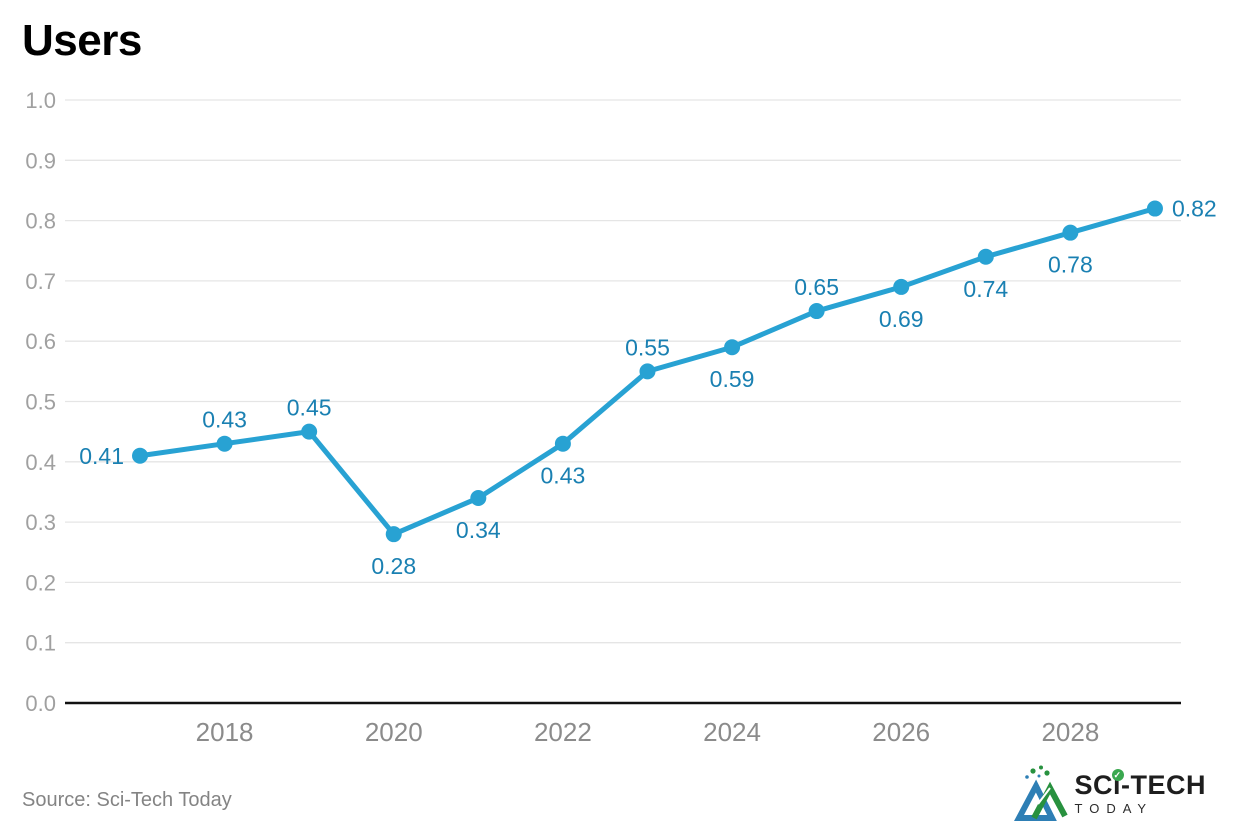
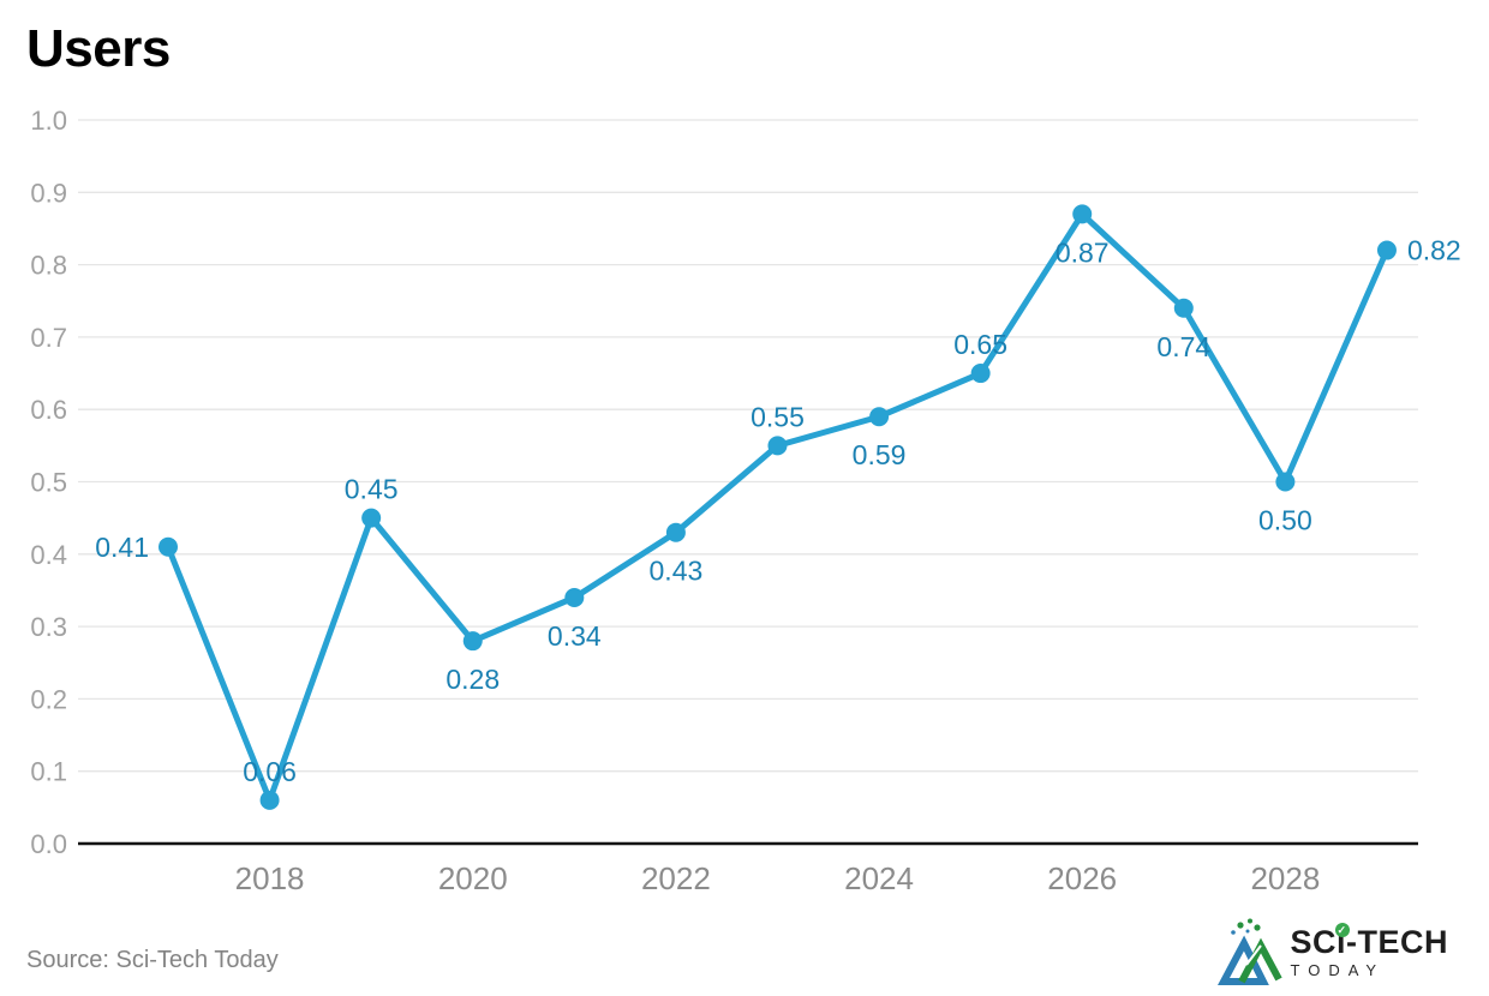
2018: 0.43 -> 0.06
2026: 0.69 -> 0.87
2028: 0.78 -> 0.50
